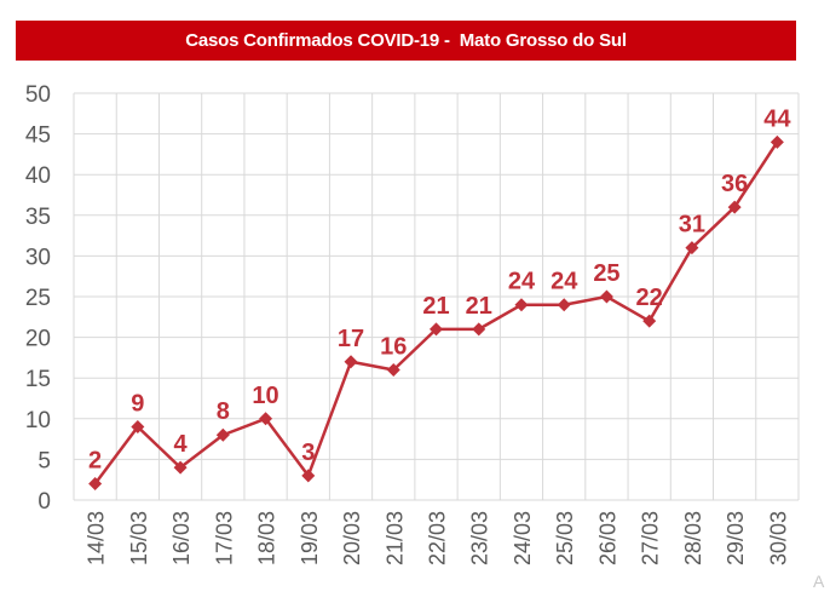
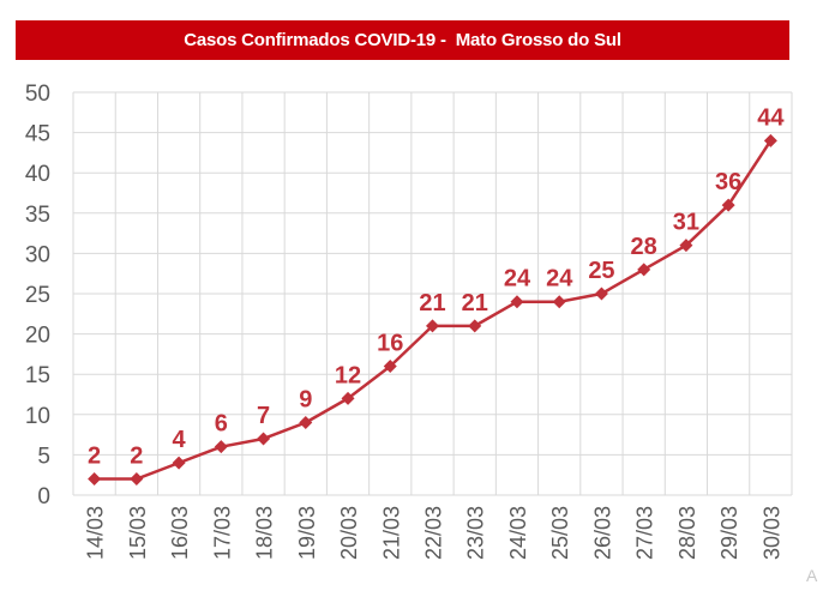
15/03: 9 -> 2
17/03: 8 -> 6
18/03: 10 -> 7
19/03: 3 -> 9
20/03: 17 -> 12
27/03: 22 -> 28
